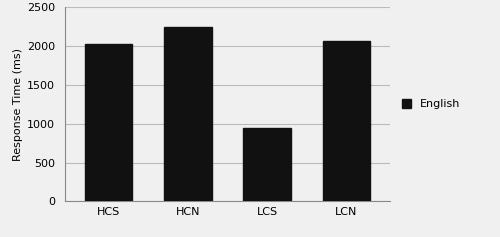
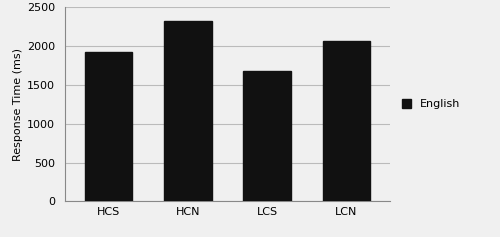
HCS: 2020 -> 1920
HCN: 2240 -> 2320
LCS: 940 -> 1680
